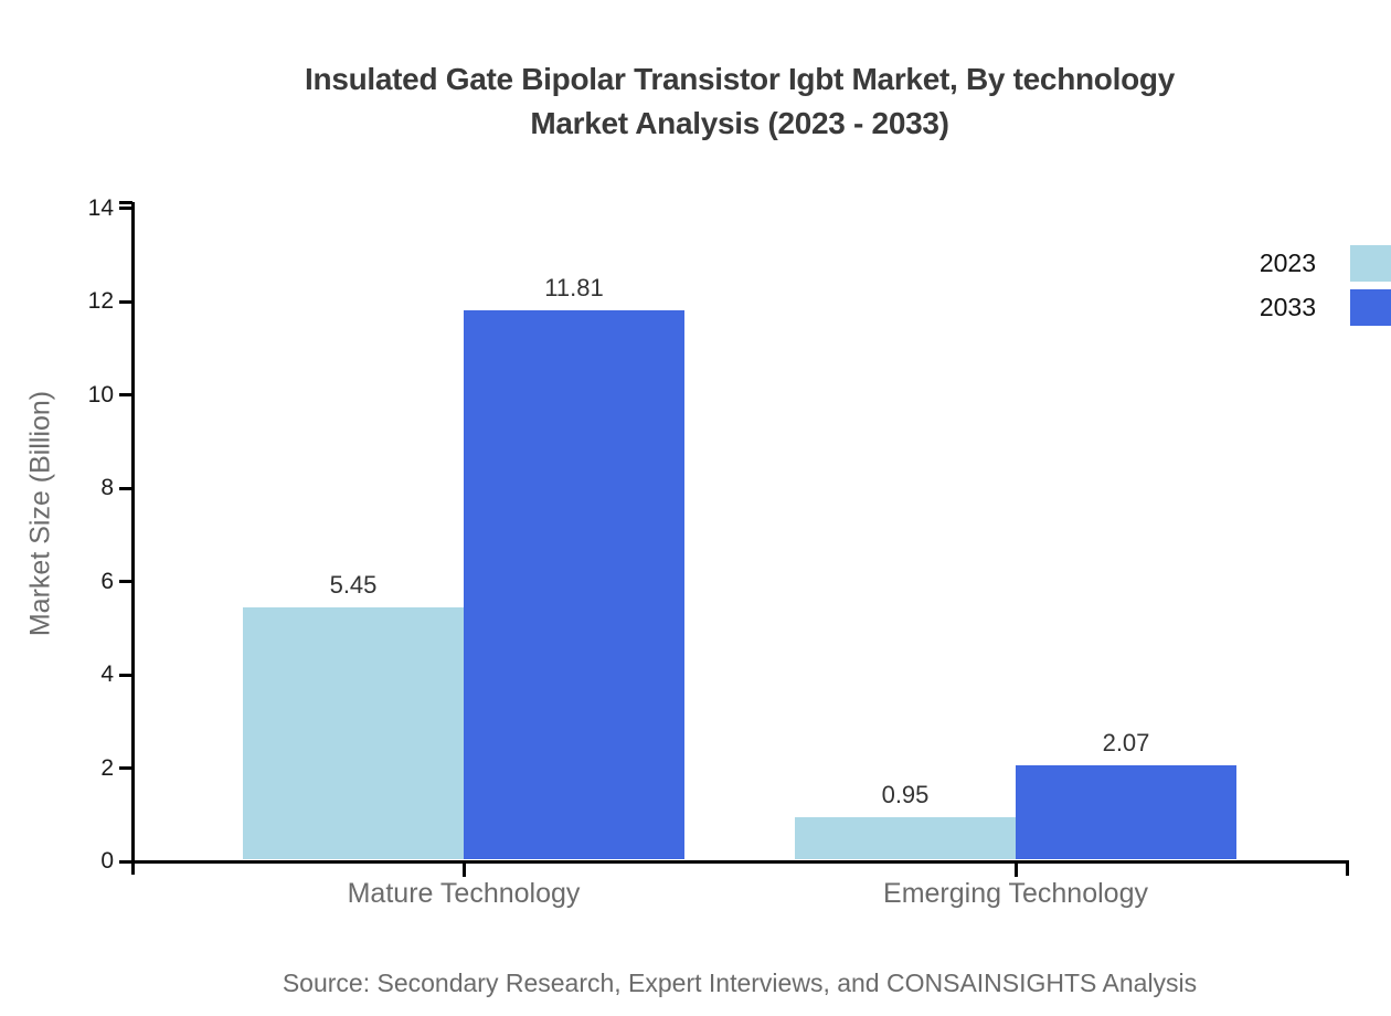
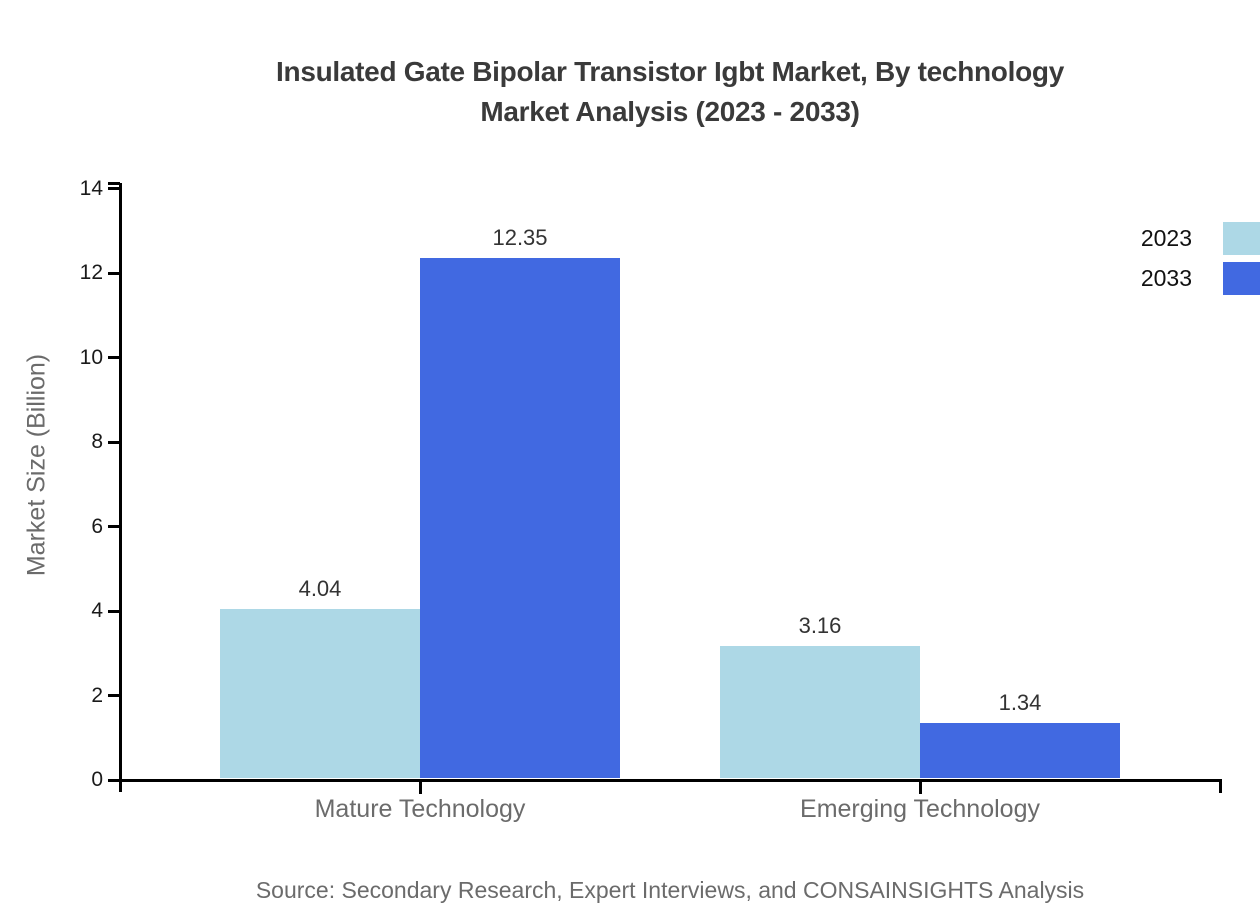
2023/Mature Technology: 5.45 -> 4.04
2033/Mature Technology: 11.81 -> 12.35
2023/Emerging Technology: 0.95 -> 3.16
2033/Emerging Technology: 2.07 -> 1.34
